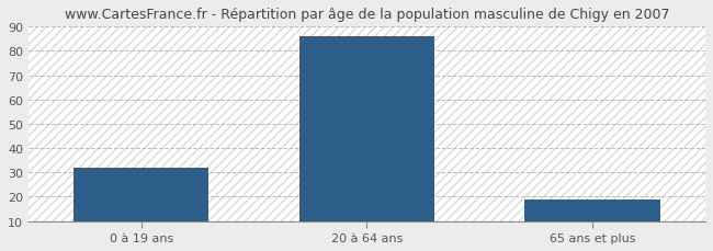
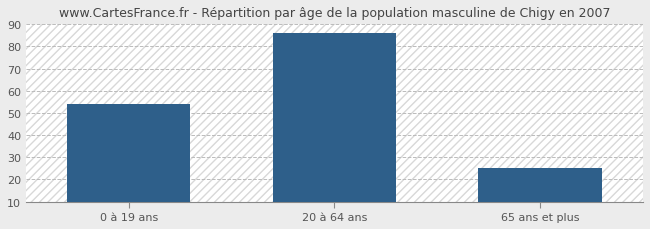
0 à 19 ans: 32 -> 54
65 ans et plus: 19 -> 25
